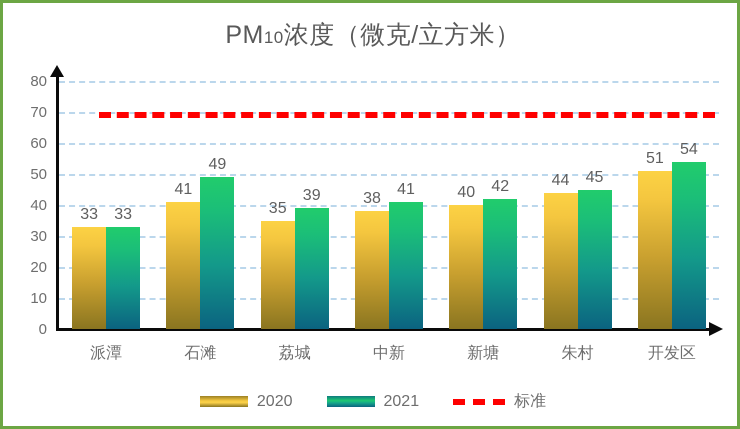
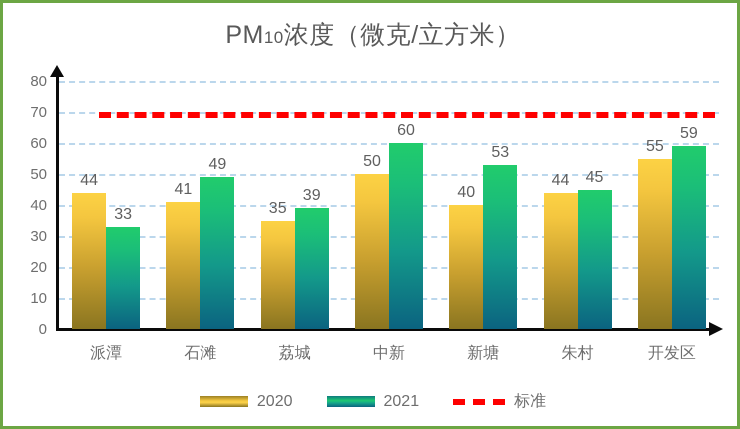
2020/派潭: 33 -> 44
2020/中新: 38 -> 50
2021/中新: 41 -> 60
2021/新塘: 42 -> 53
2020/开发区: 51 -> 55
2021/开发区: 54 -> 59
